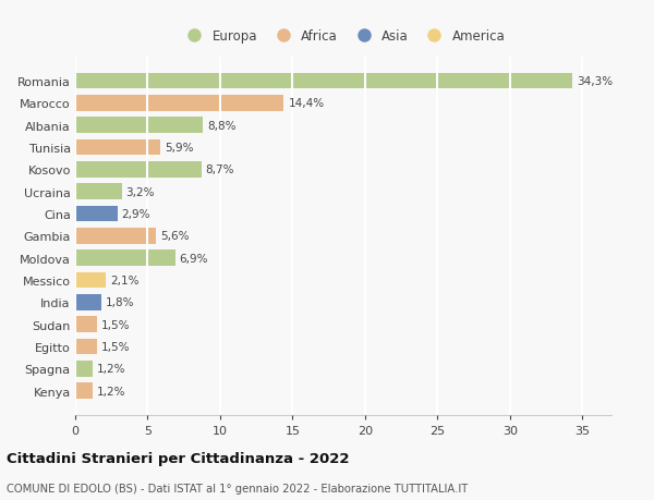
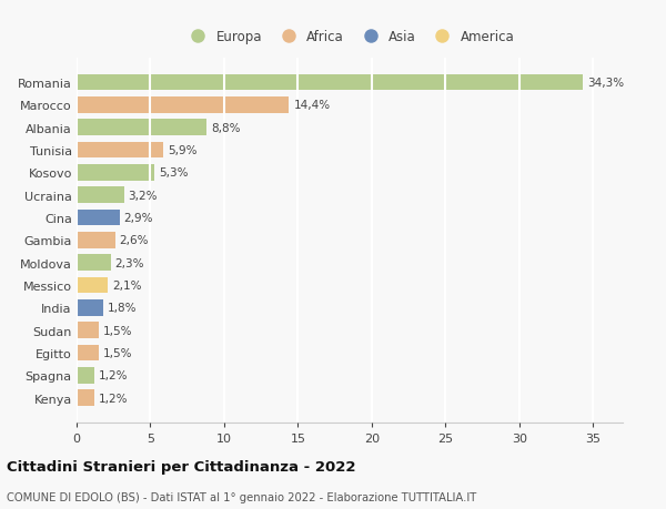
Kosovo: 8,7% -> 5,3%
Gambia: 5,6% -> 2,6%
Moldova: 6,9% -> 2,3%
